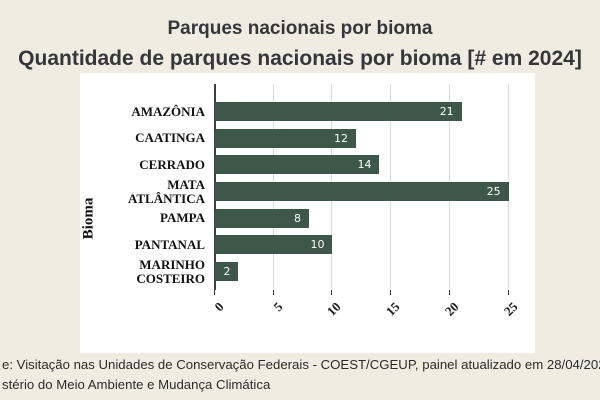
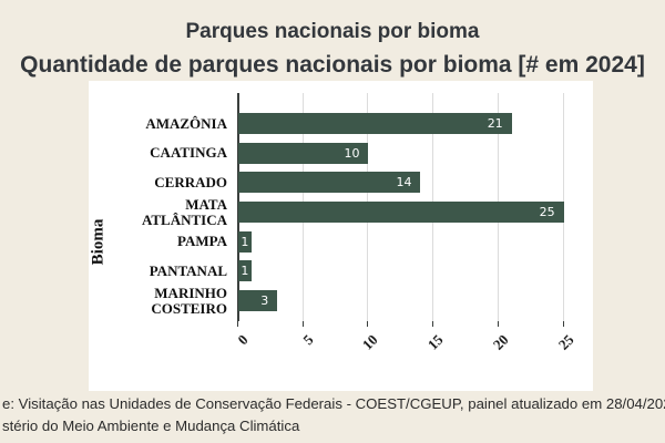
CAATINGA: 12 -> 10
PAMPA: 8 -> 1
PANTANAL: 10 -> 1
MARINHO COSTEIRO: 2 -> 3
